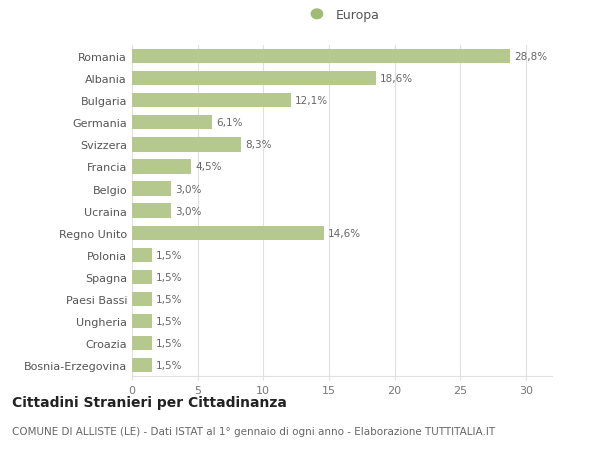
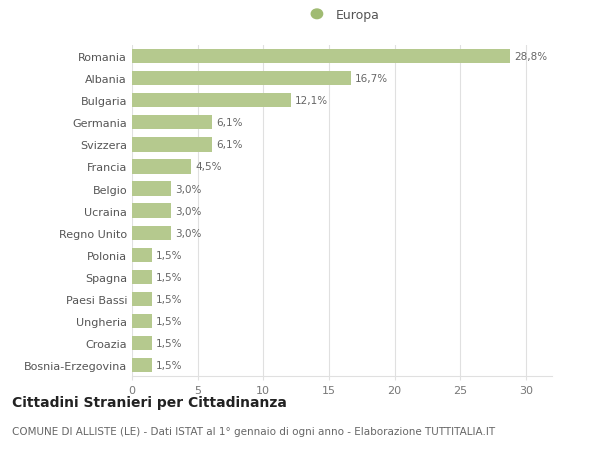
Albania: 18,6% -> 16,7%
Svizzera: 8,3% -> 6,1%
Regno Unito: 14,6% -> 3,0%
